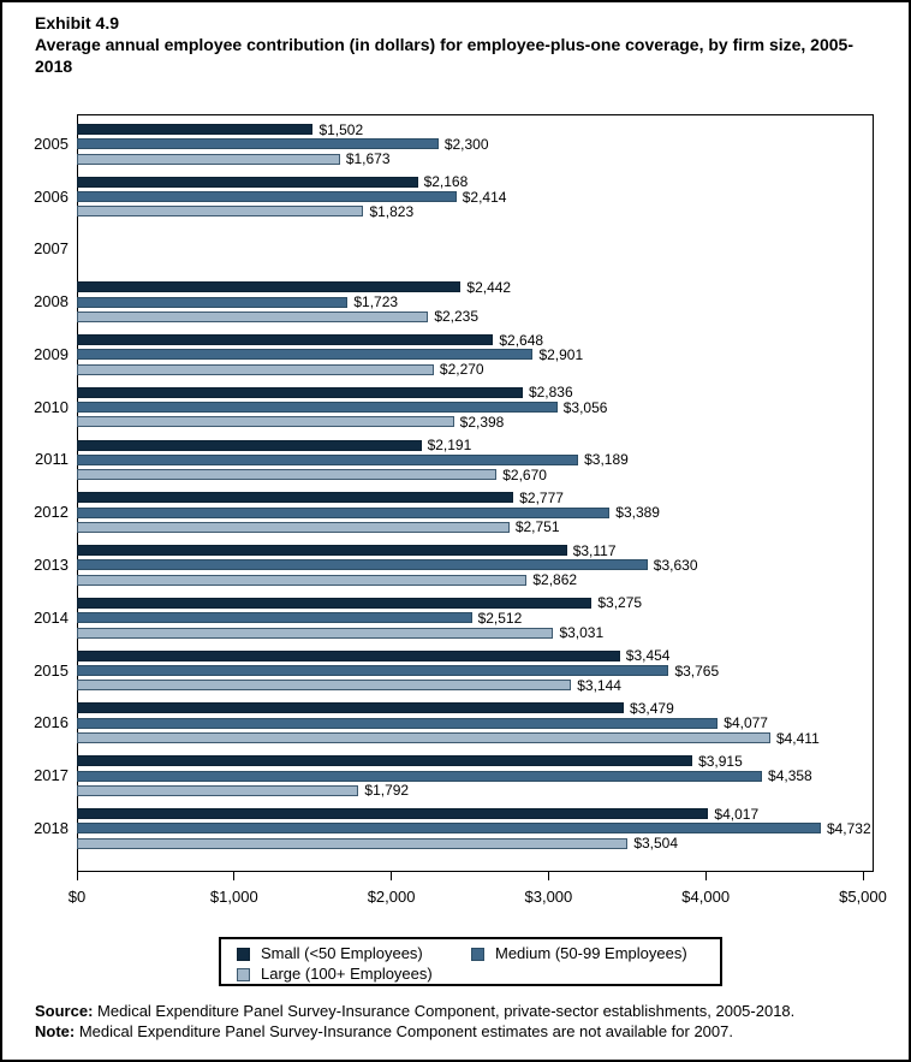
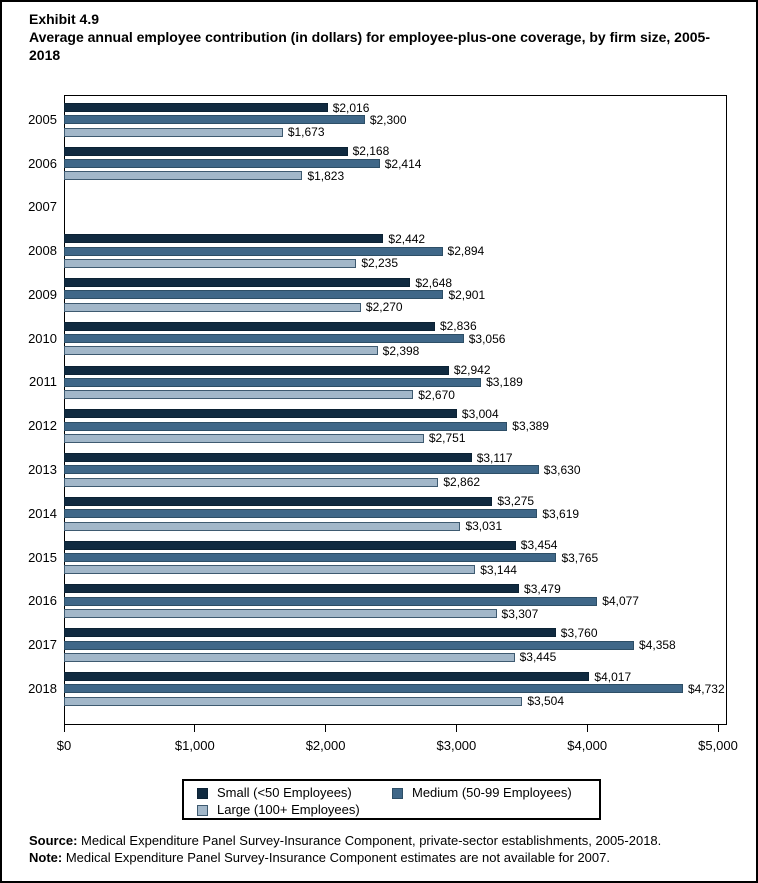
Small (<50 Employees)/2005: $1,502 -> $2,016
Medium (50-99 Employees)/2008: $1,723 -> $2,894
Small (<50 Employees)/2011: $2,191 -> $2,942
Small (<50 Employees)/2012: $2,777 -> $3,004
Medium (50-99 Employees)/2014: $2,512 -> $3,619
Large (100+ Employees)/2016: $4,411 -> $3,307
Small (<50 Employees)/2017: $3,915 -> $3,760
Large (100+ Employees)/2017: $1,792 -> $3,445
